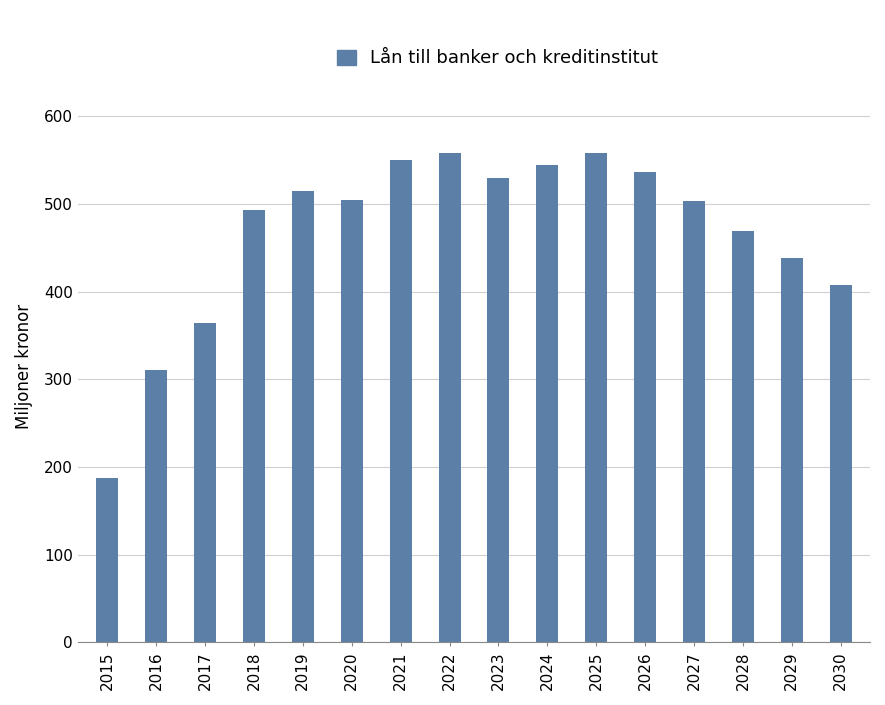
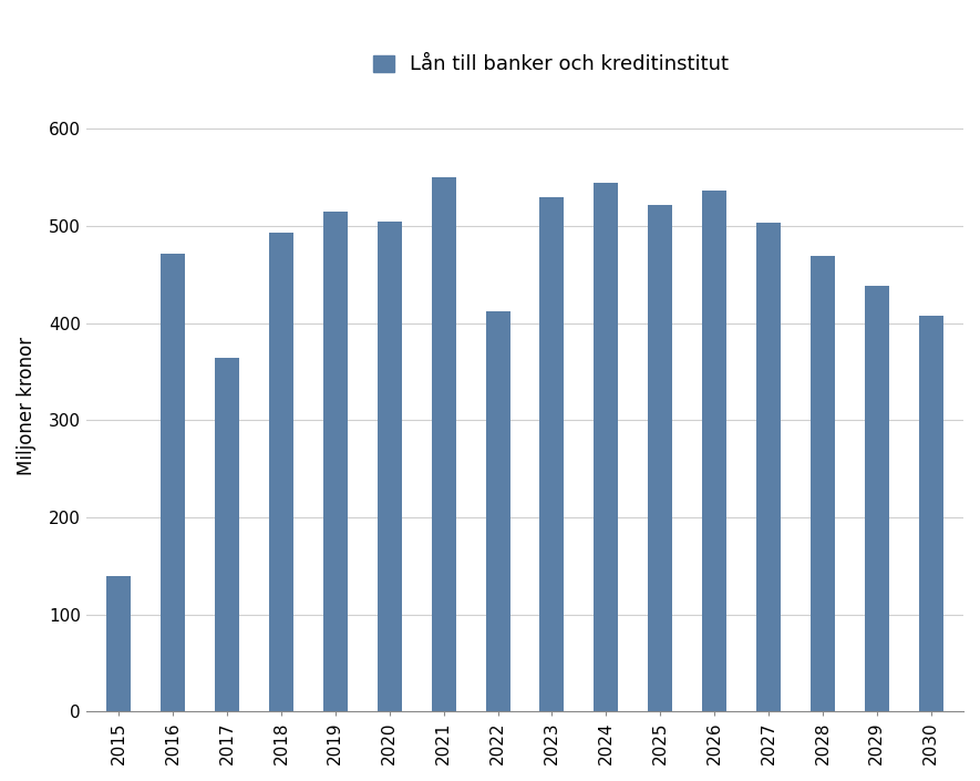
2015: 188 -> 140
2016: 311 -> 472
2022: 558 -> 412
2025: 558 -> 522
